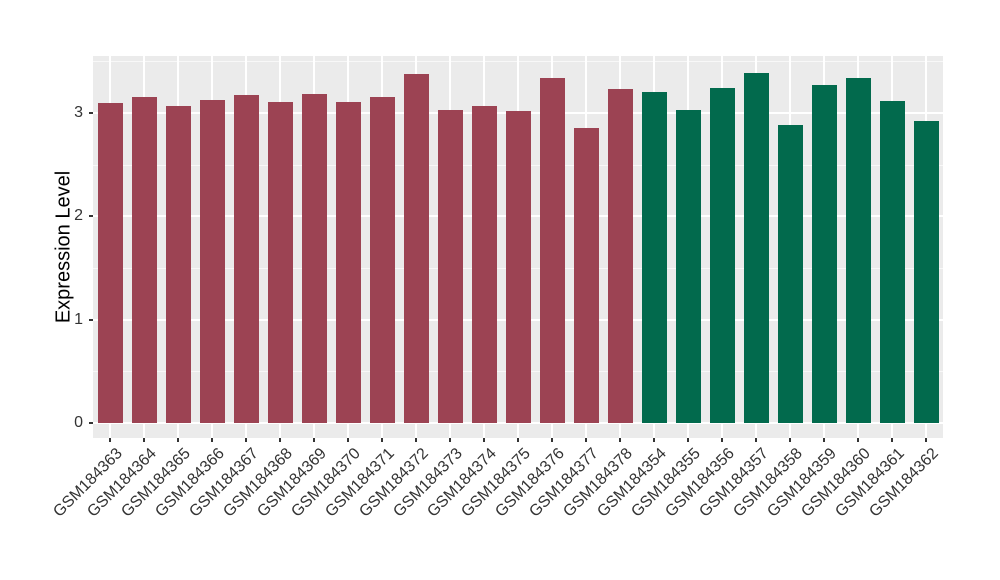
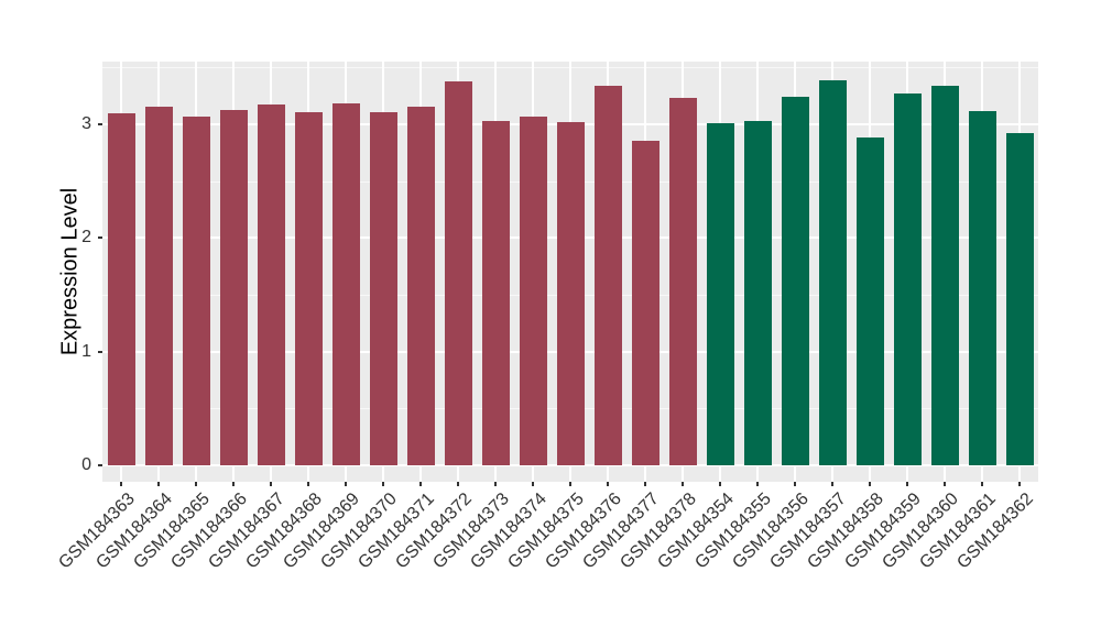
GSM184354: 3.20 -> 3.01
